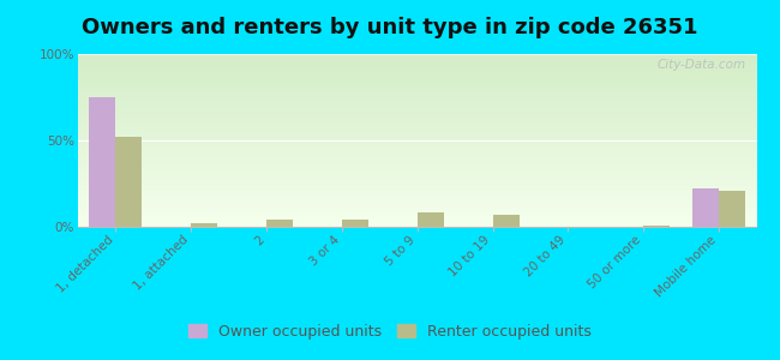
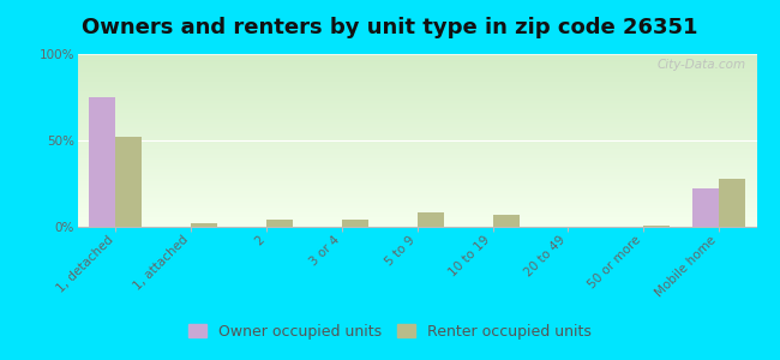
Renter occupied units/Mobile home: 21% -> 28%
